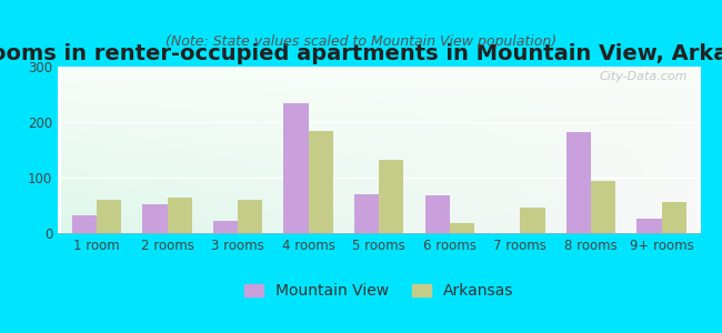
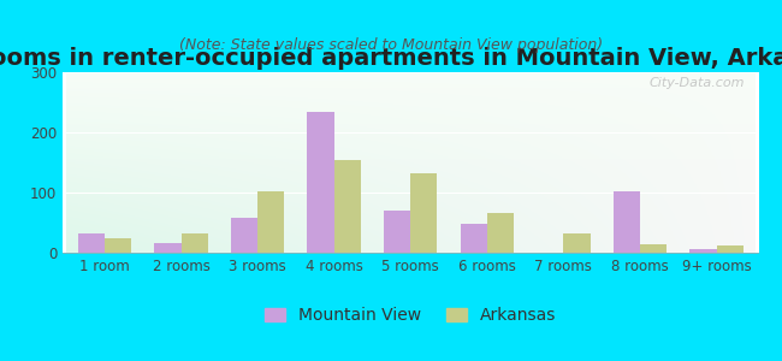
Arkansas/1 room: 60 -> 25
Mountain View/2 rooms: 52 -> 17
Arkansas/2 rooms: 64 -> 33
Mountain View/3 rooms: 22 -> 58
Arkansas/3 rooms: 60 -> 102
Arkansas/4 rooms: 184 -> 155
Mountain View/6 rooms: 68 -> 48
Arkansas/6 rooms: 18 -> 67
Arkansas/7 rooms: 46 -> 33
Mountain View/8 rooms: 182 -> 103
Arkansas/8 rooms: 94 -> 15
Mountain View/9+ rooms: 26 -> 7
Arkansas/9+ rooms: 56 -> 12
